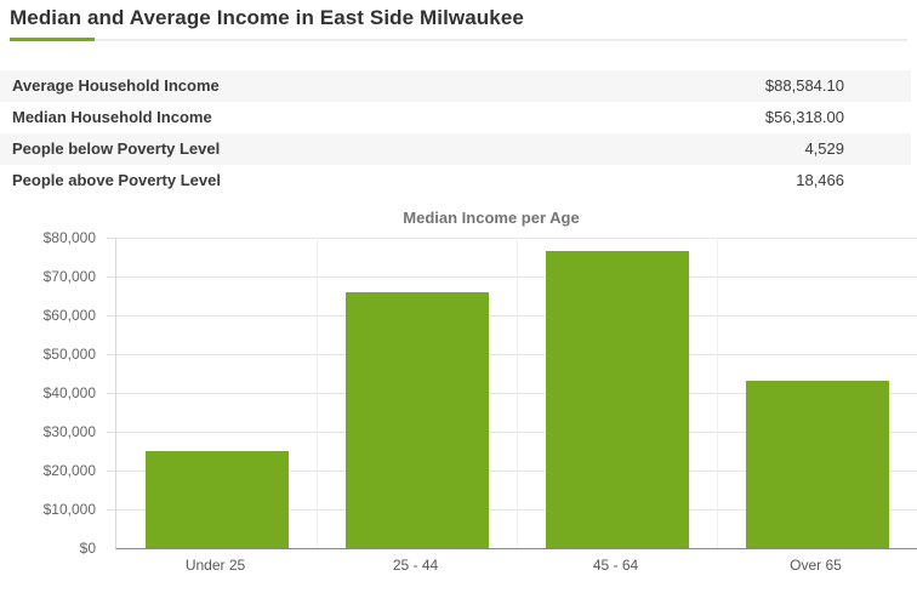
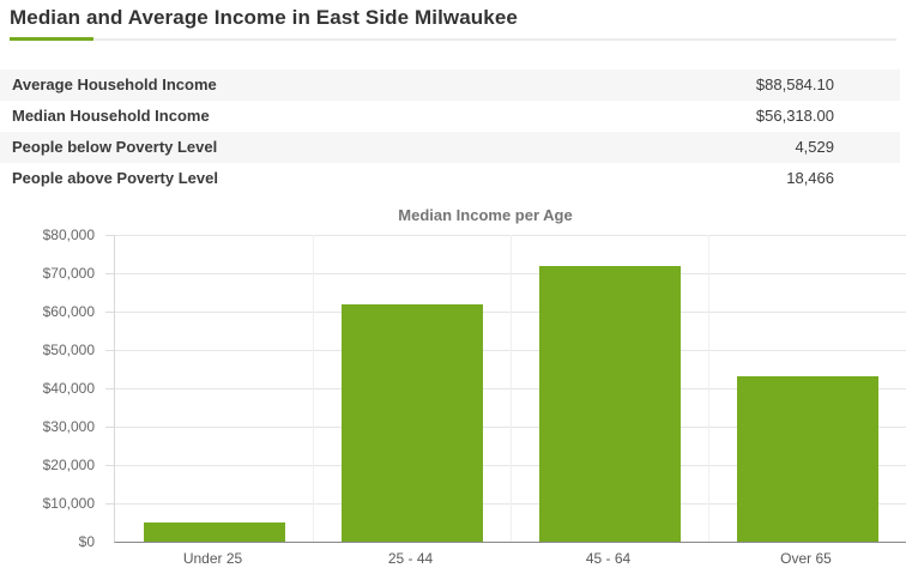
Under 25: $25000 -> $5000
25 - 44: $66000 -> $62000
45 - 64: $76000 -> $72000
